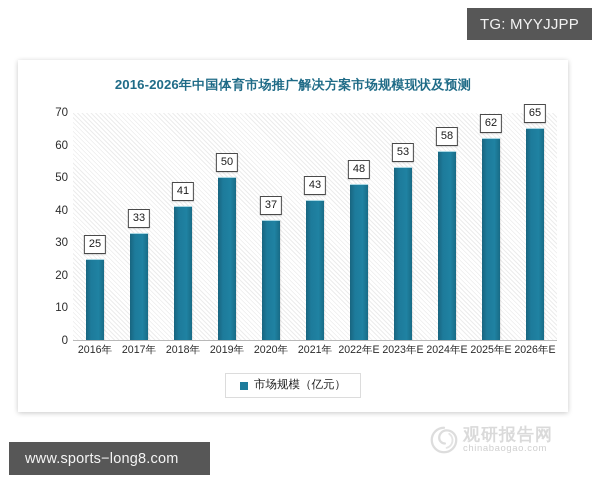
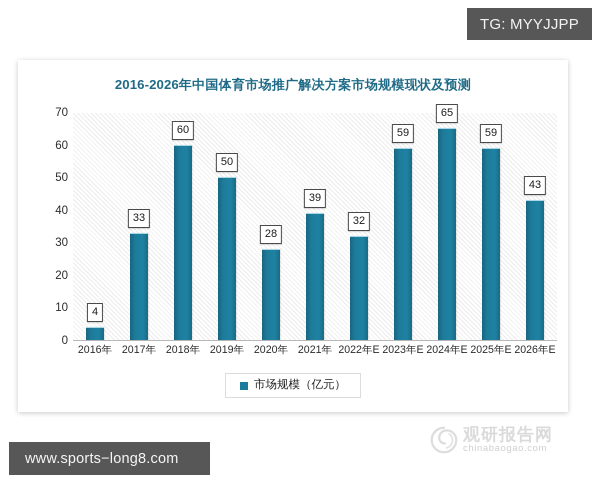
2016年: 25 -> 4
2018年: 41 -> 60
2020年: 37 -> 28
2021年: 43 -> 39
2022年E: 48 -> 32
2023年E: 53 -> 59
2024年E: 58 -> 65
2025年E: 62 -> 59
2026年E: 65 -> 43
